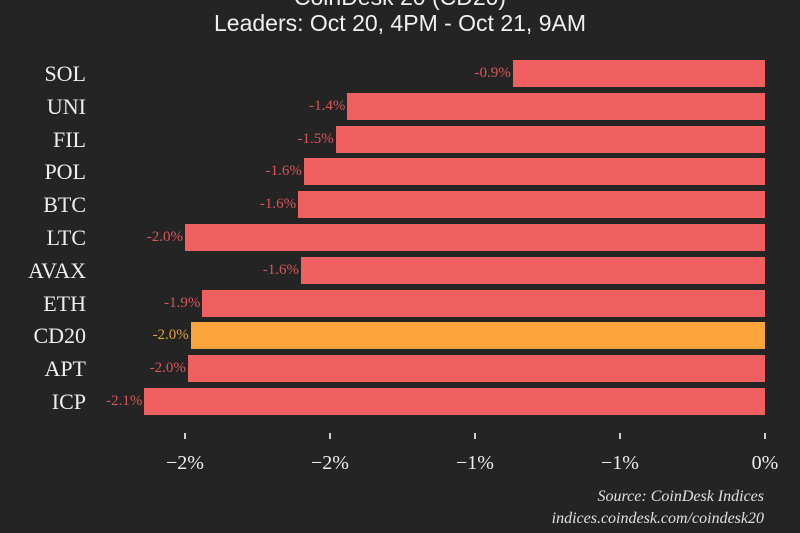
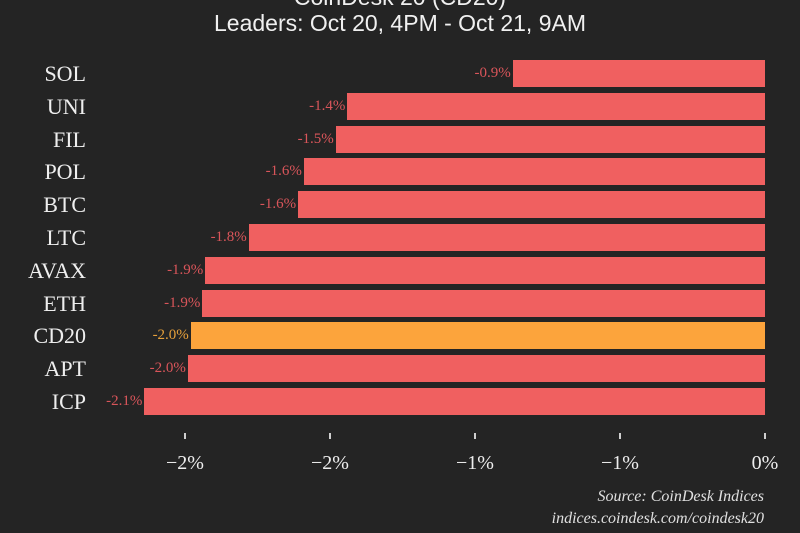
LTC: -2.0% -> -1.8%
AVAX: -1.6% -> -1.9%
